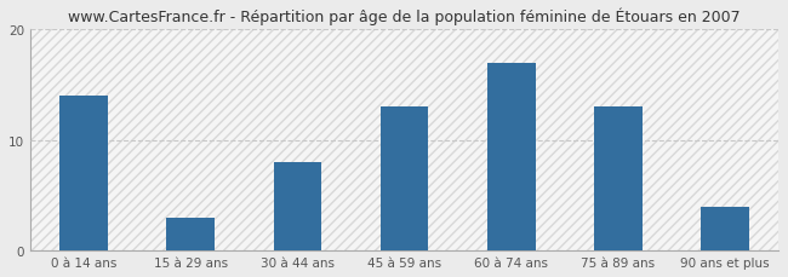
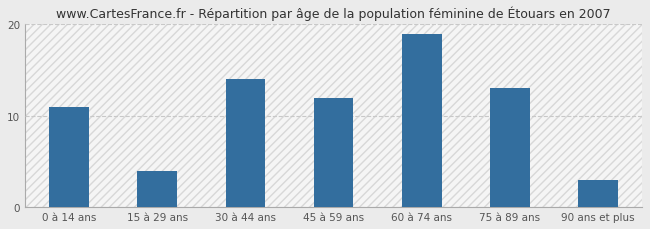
0 à 14 ans: 14 -> 11
15 à 29 ans: 3 -> 4
30 à 44 ans: 8 -> 14
45 à 59 ans: 13 -> 12
60 à 74 ans: 17 -> 19
90 ans et plus: 4 -> 3
